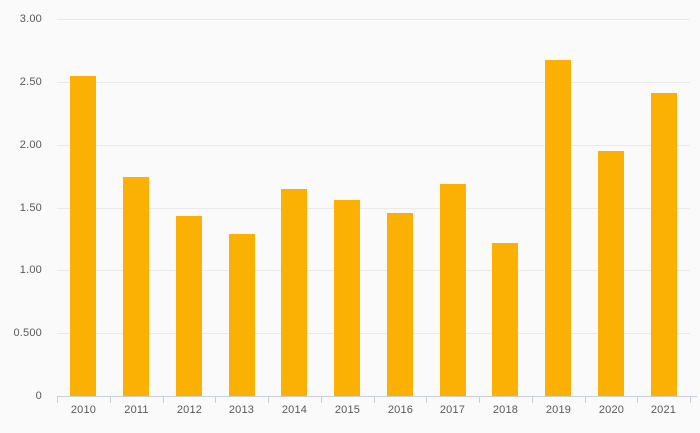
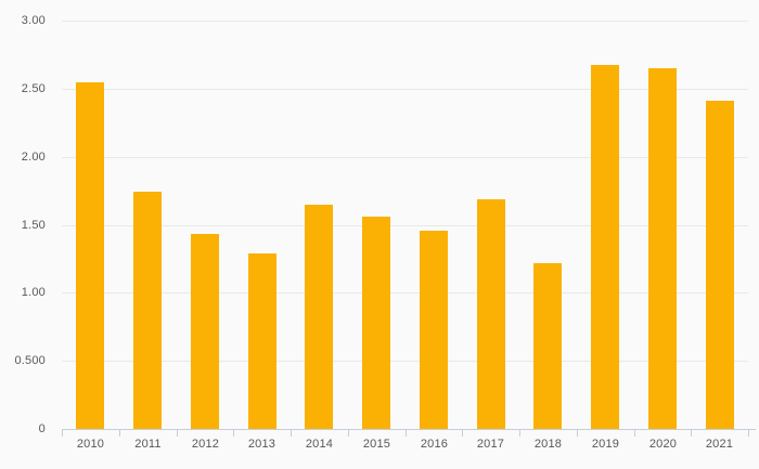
2020: 1.95 -> 2.65
